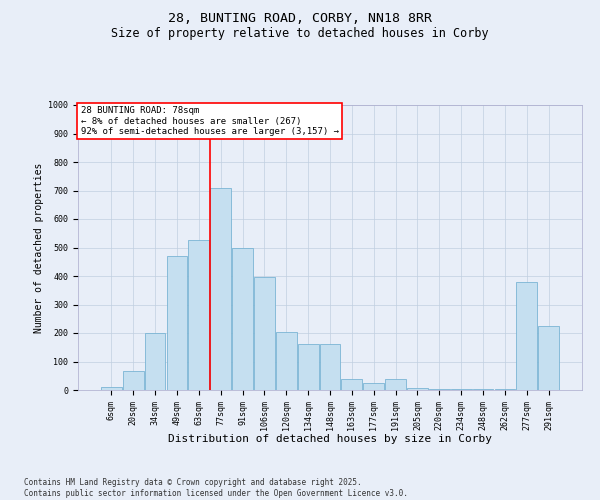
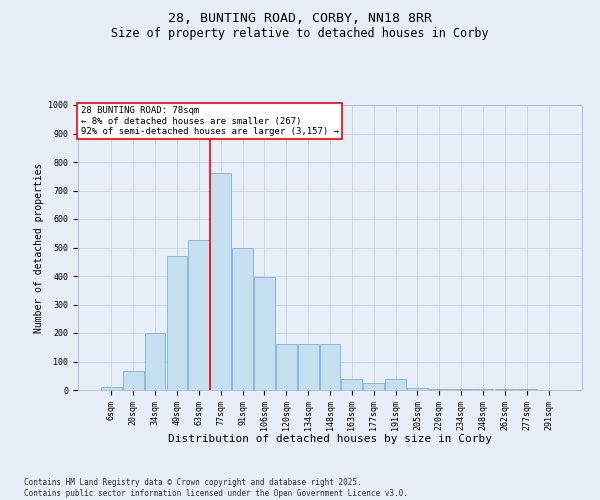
77sqm: 710 -> 760
120sqm: 205 -> 160
277sqm: 380 -> 2
291sqm: 225 -> 1
